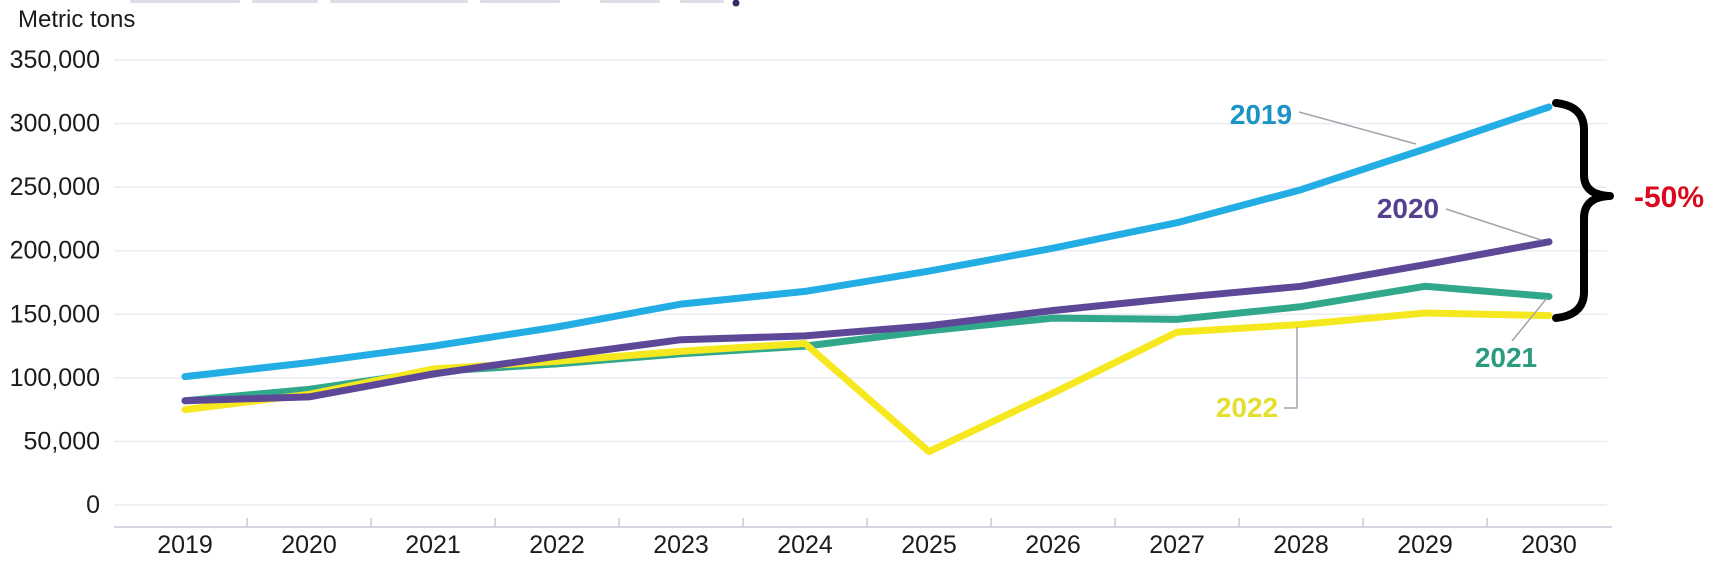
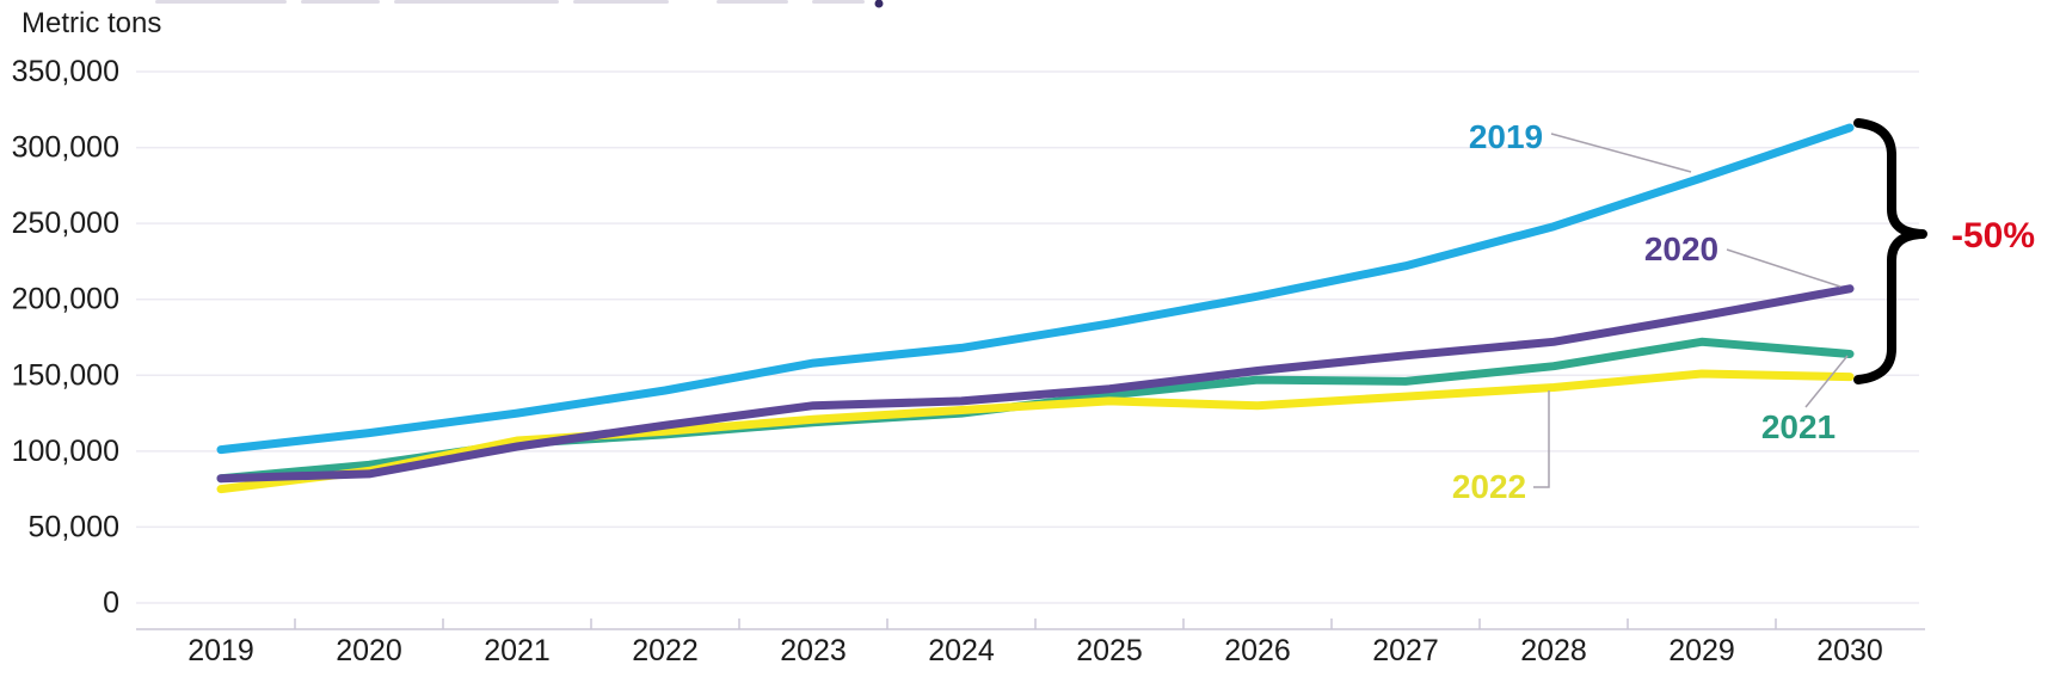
2022/2025: 42000 -> 133000
2022/2026: 88000 -> 130000
